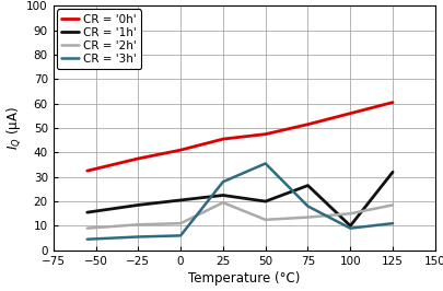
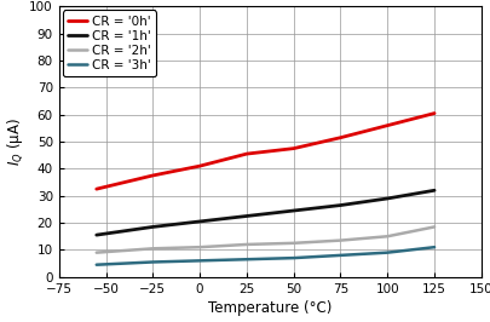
CR = '2h'/25: 19.5 -> 12.0
CR = '3h'/25: 28.0 -> 6.5
CR = '1h'/50: 20.0 -> 24.5
CR = '3h'/50: 35.5 -> 7.0
CR = '3h'/75: 18.0 -> 8.0
CR = '1h'/100: 10.0 -> 29.0
